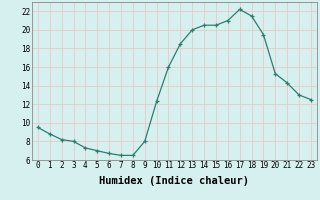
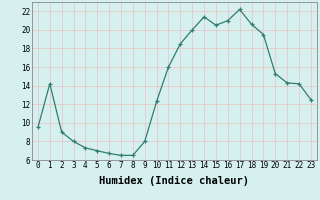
1: 8.8 -> 14.2
2: 8.2 -> 9.0
14: 20.5 -> 21.4
18: 21.5 -> 20.6
22: 13.0 -> 14.2
